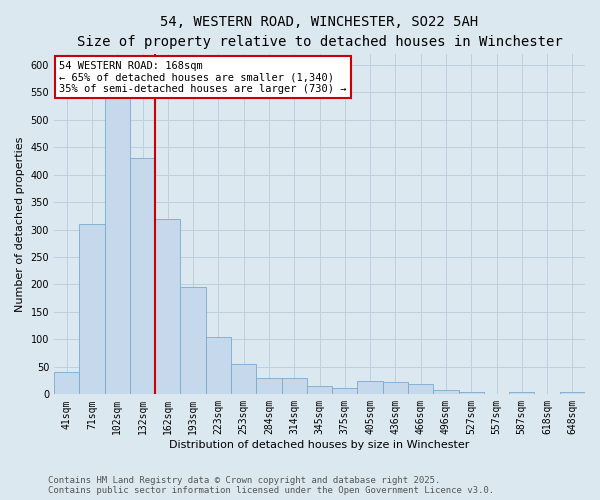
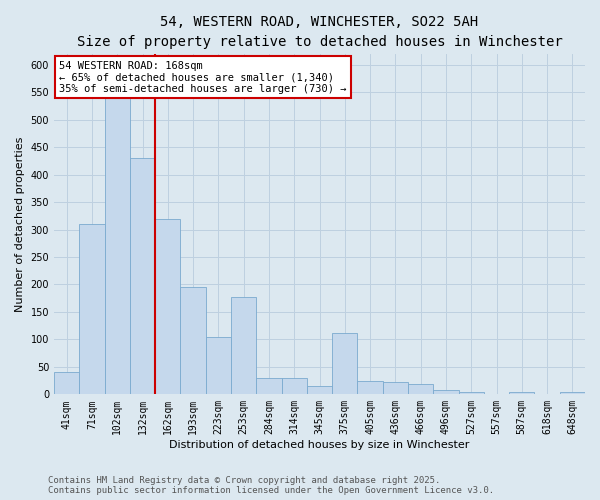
253sqm: 55 -> 178
375sqm: 12 -> 112
